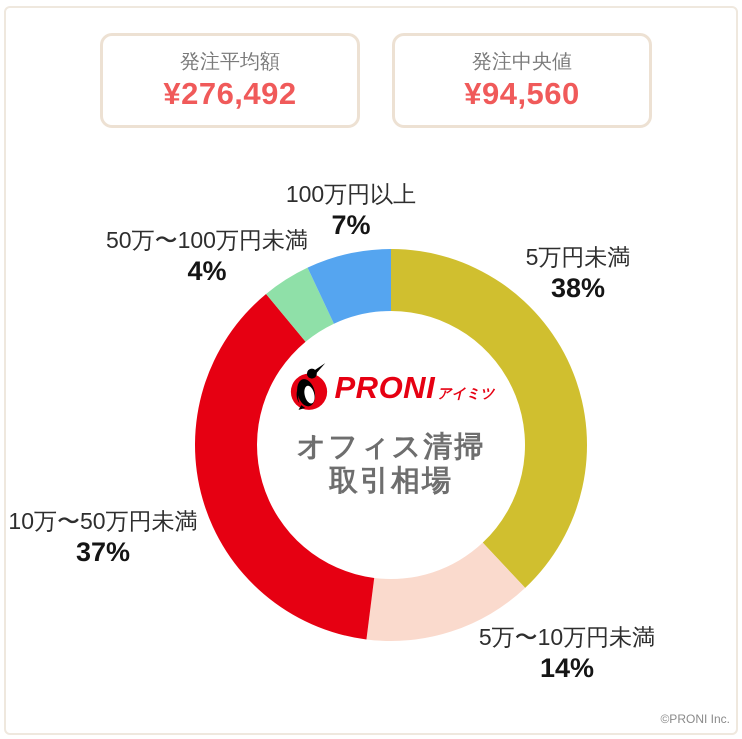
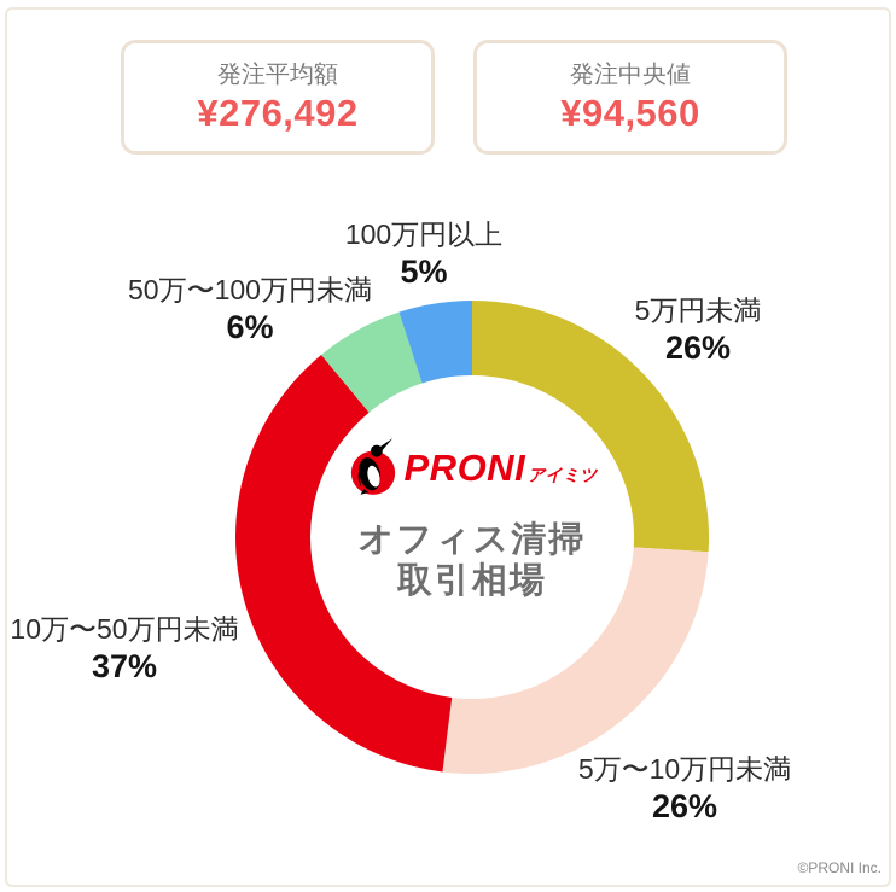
5万円未満: 38% -> 26%
5万〜10万円未満: 14% -> 26%
50万〜100万円未満: 4% -> 6%
100万円以上: 7% -> 5%
